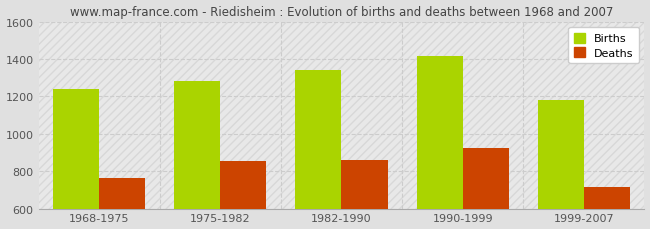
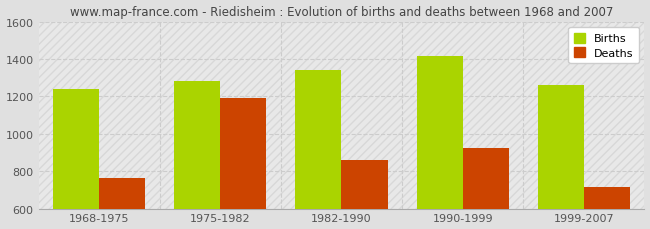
Deaths/1975-1982: 850 -> 1190
Births/1999-2007: 1180 -> 1260
